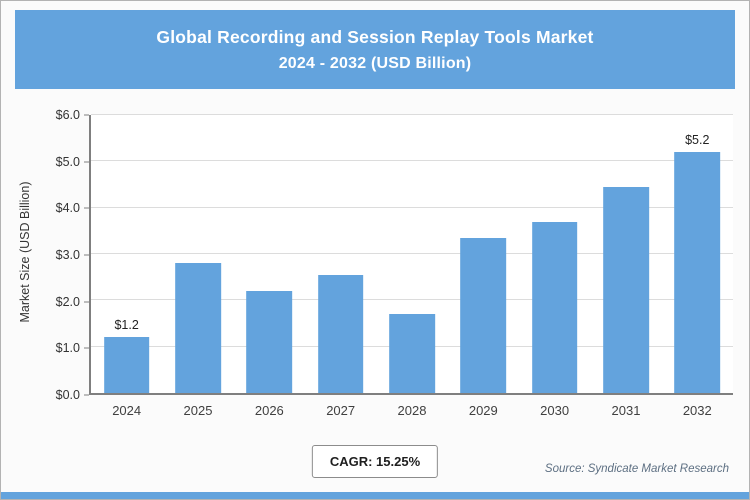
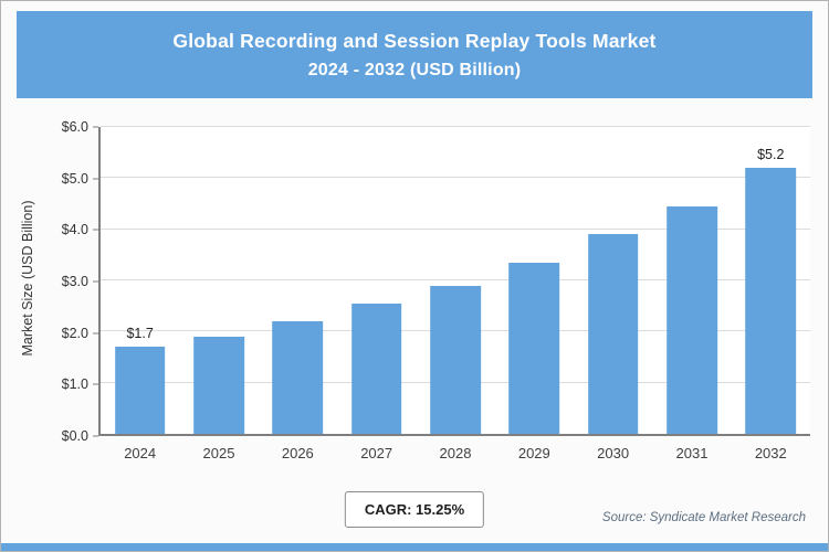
2024: $1.2 -> $1.7
2025: $2.8 -> $1.9
2028: $1.7 -> $2.9
2030: $3.7 -> $3.9
